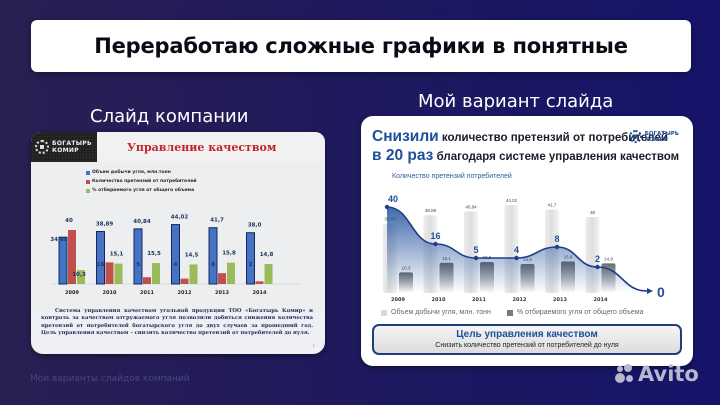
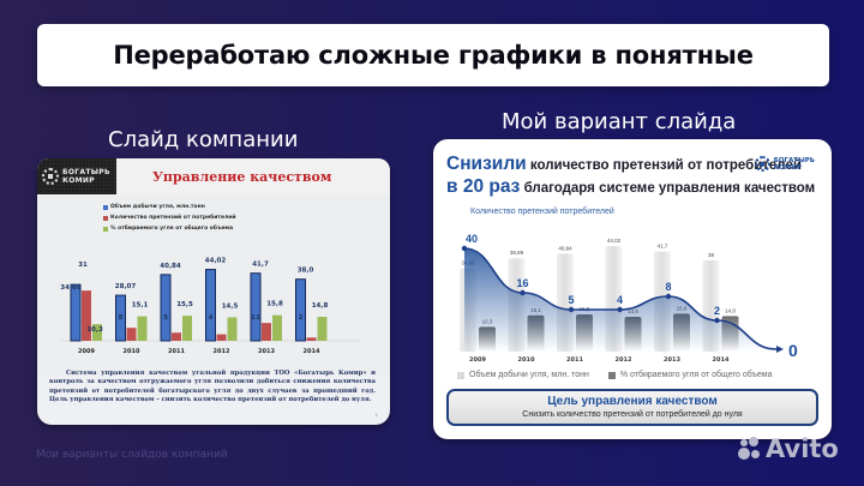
Управление качеством/Количество претензий от потребителей/2009: 40 -> 31
Управление качеством/Объем добычи угля, млн.тонн/2010: 38,89 -> 28,07
Управление качеством/Количество претензий от потребителей/2010: 16 -> 8
Управление качеством/Количество претензий от потребителей/2013: 8 -> 11
